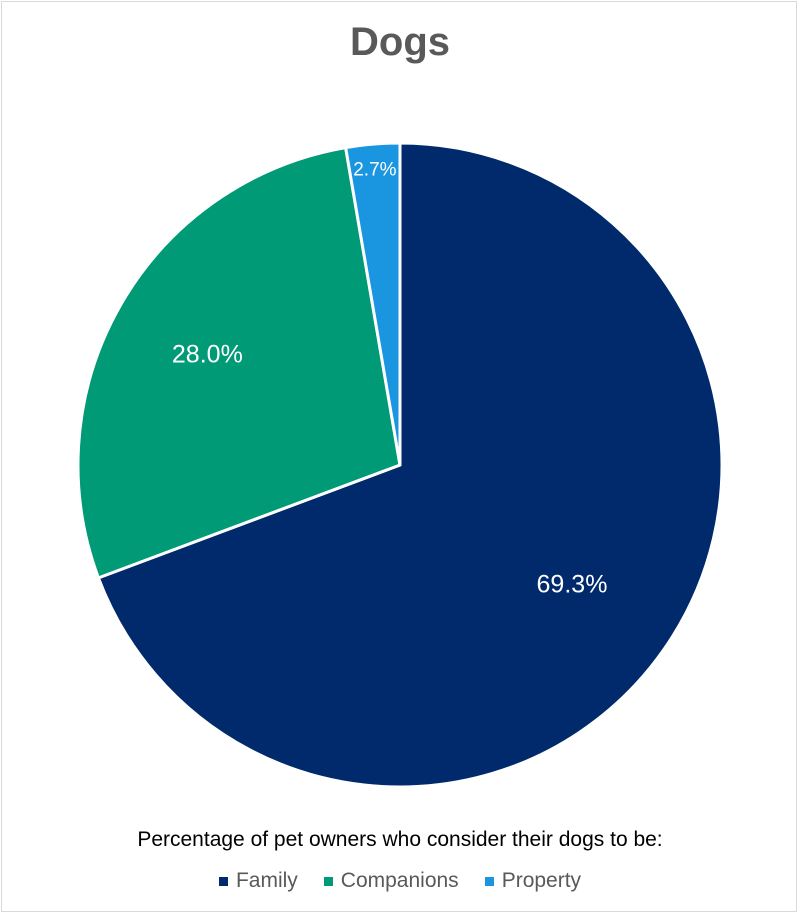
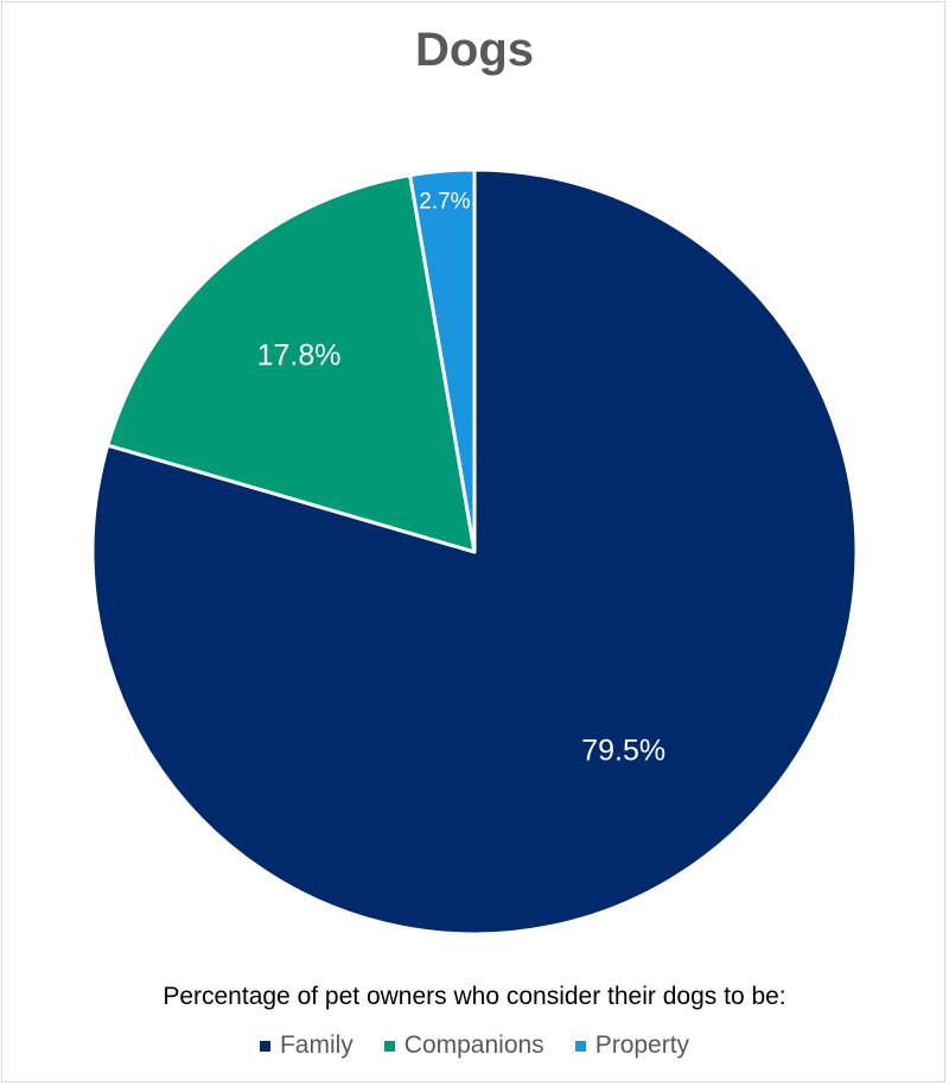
Family: 69.3% -> 79.5%
Companions: 28.0% -> 17.8%
